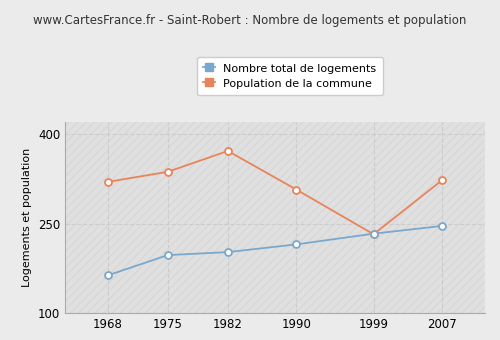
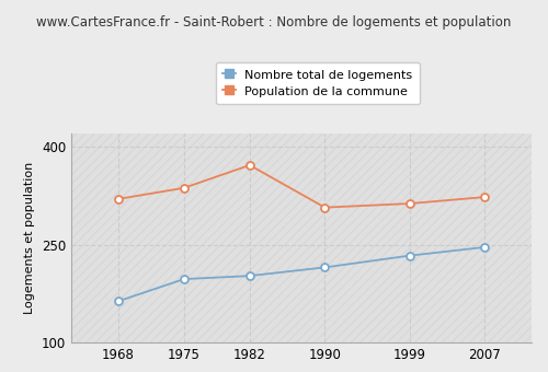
Population de la commune/1999: 232 -> 313
